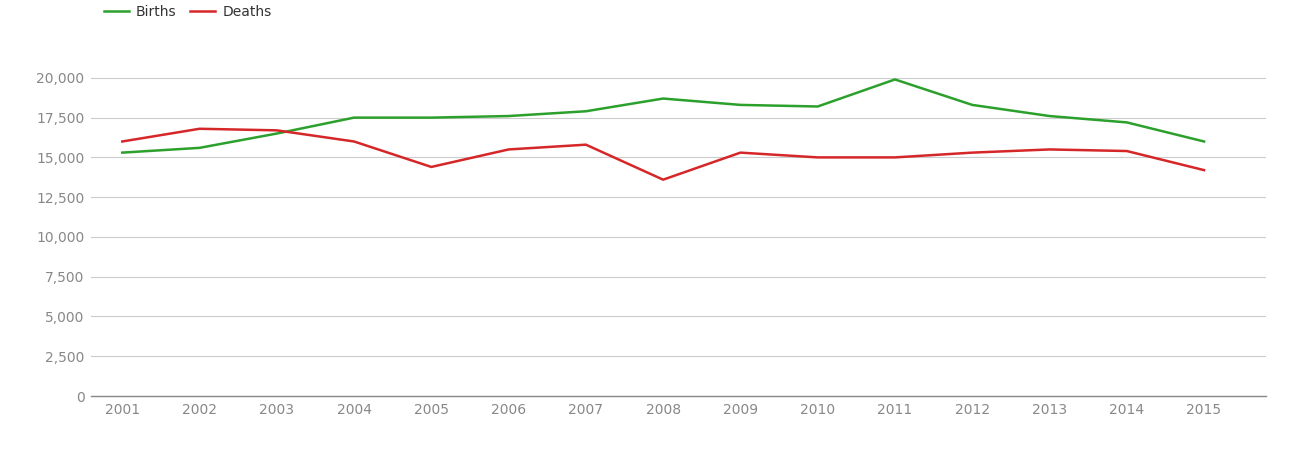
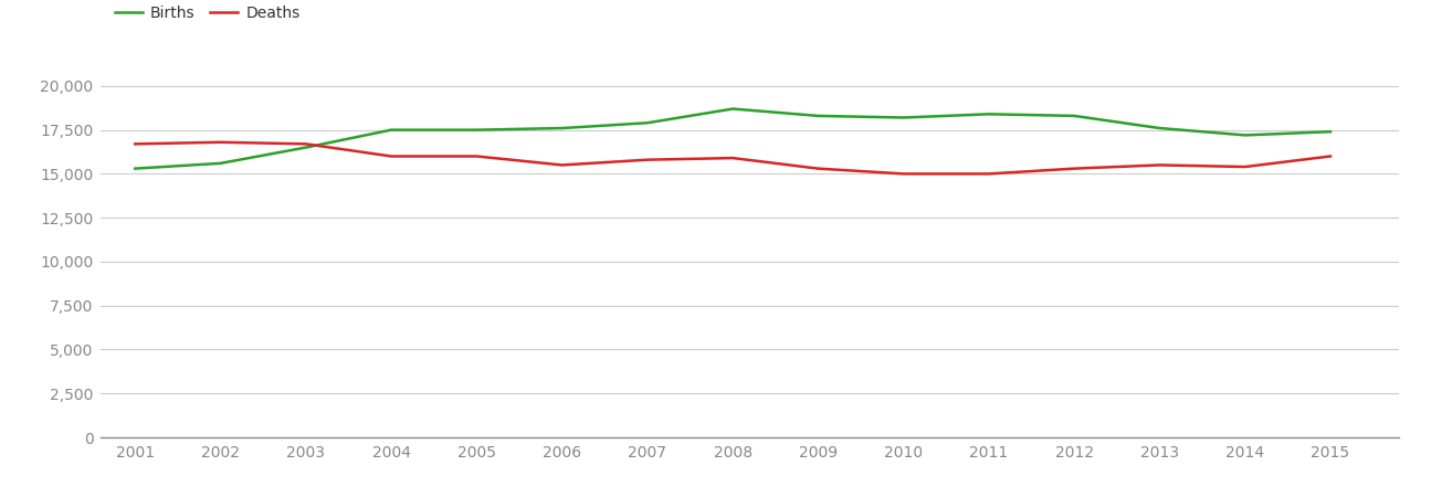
Deaths/2001: 16,000 -> 16,700
Deaths/2005: 14,400 -> 16,000
Deaths/2008: 13,600 -> 15,900
Births/2011: 19,900 -> 18,400
Births/2015: 16,000 -> 17,400
Deaths/2015: 14,200 -> 16,000
